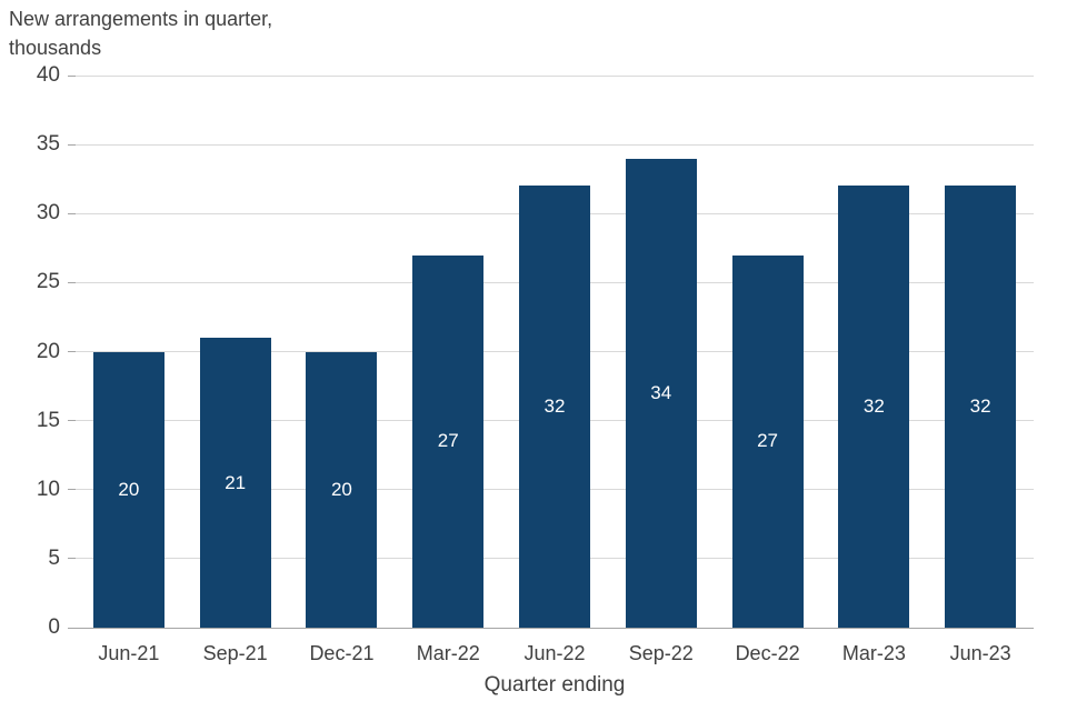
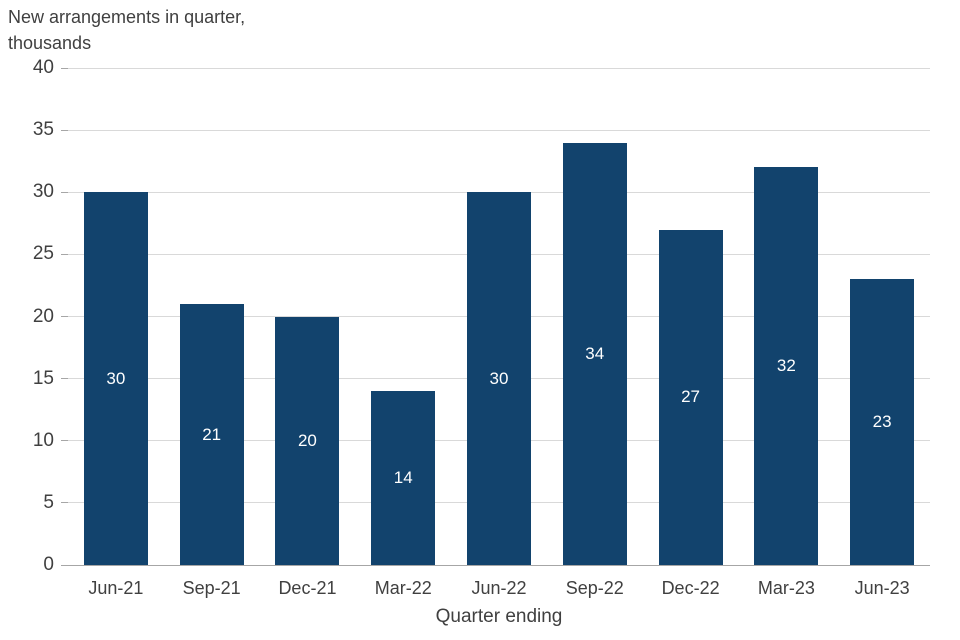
Jun-21: 20 -> 30
Mar-22: 27 -> 14
Jun-22: 32 -> 30
Jun-23: 32 -> 23
